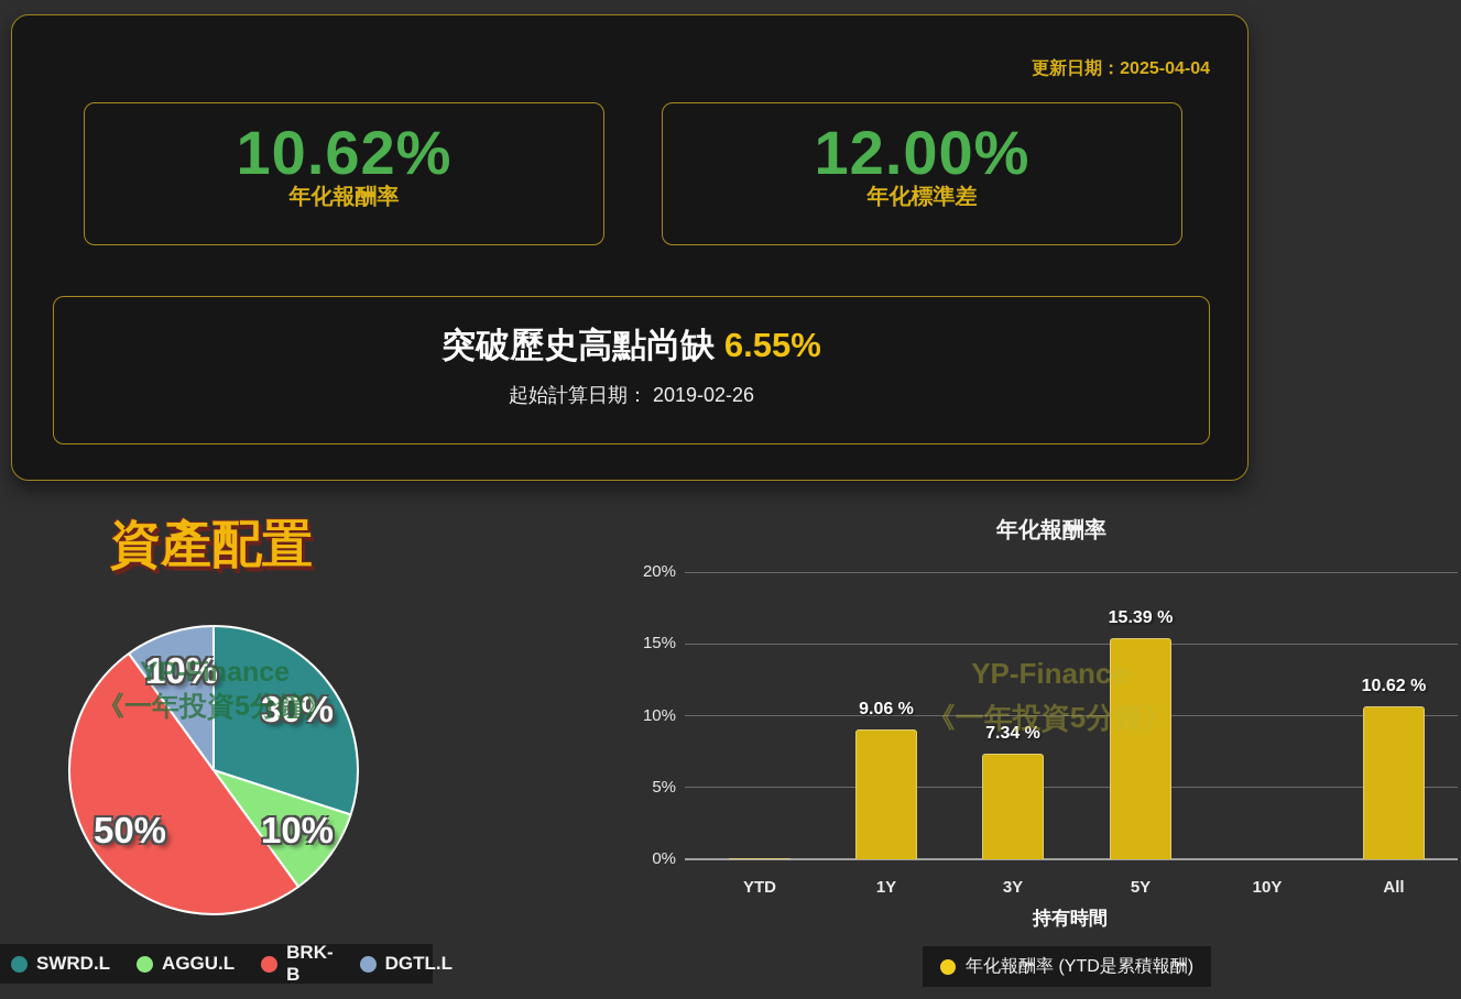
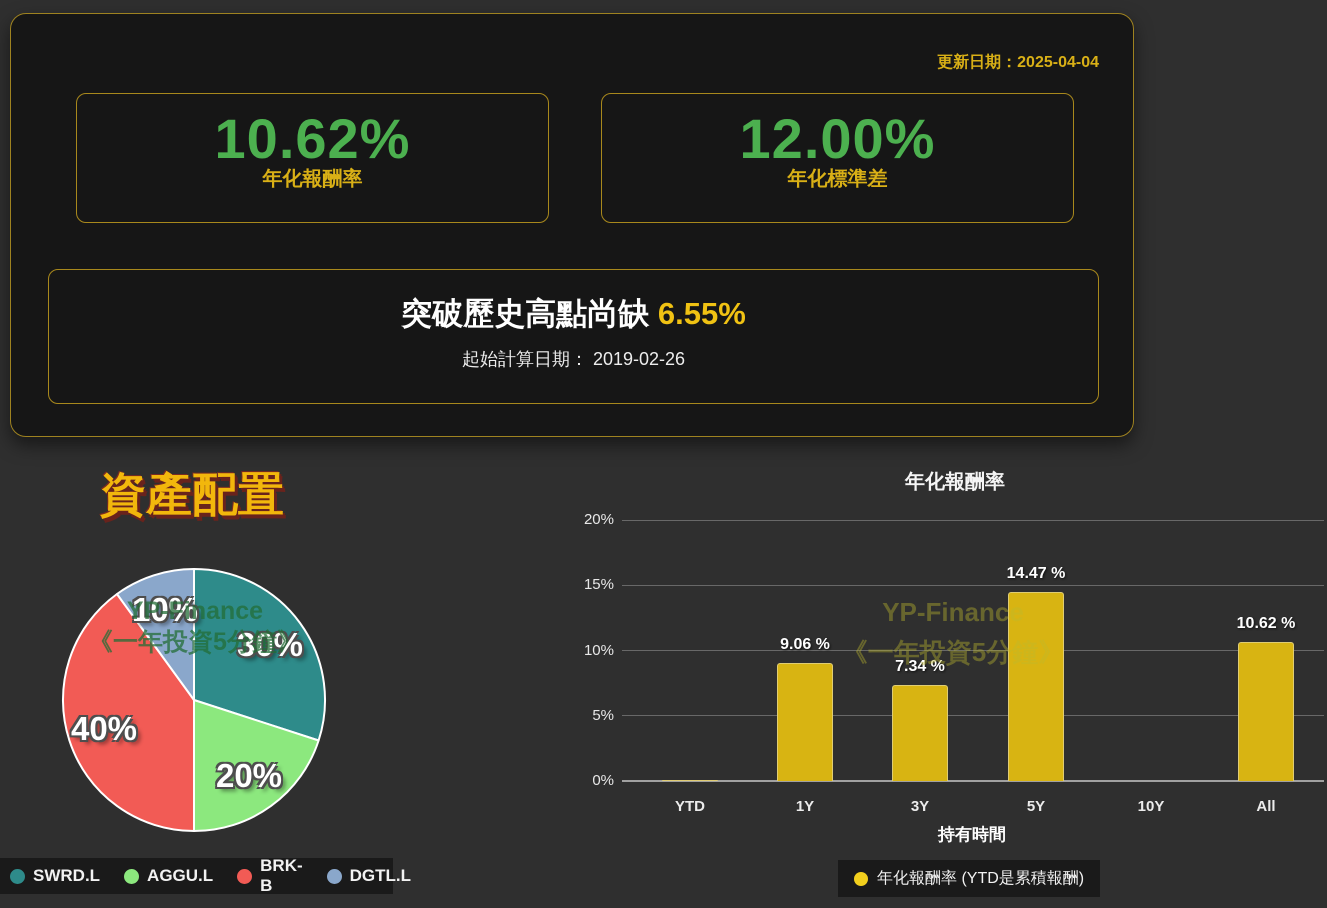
資產配置/AGGU.L: 10% -> 20%
資產配置/BRK-B: 50% -> 40%
年化報酬率/5Y: 15.39 -> 14.47
